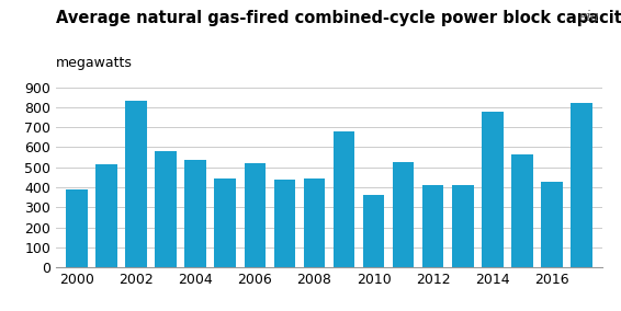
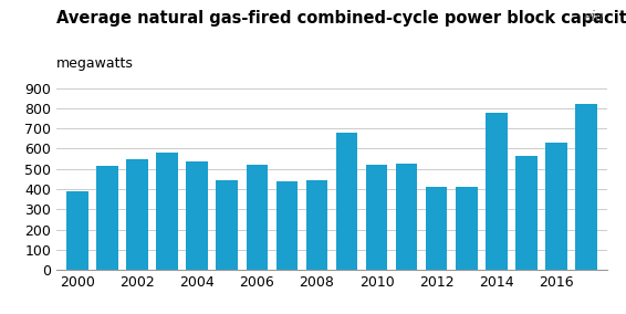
2002: 830 -> 550
2010: 360 -> 520
2016: 430 -> 630
